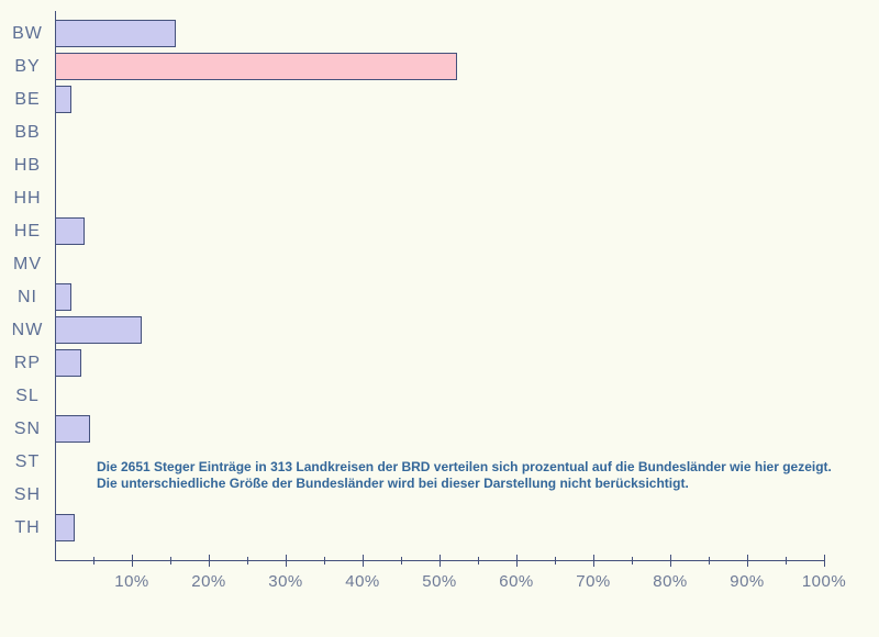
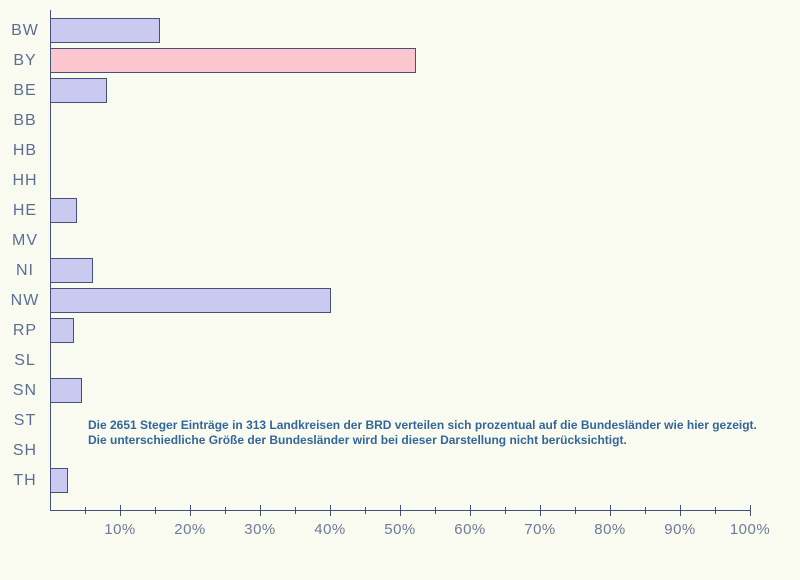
BE: 2% -> 8%
NI: 2% -> 6%
NW: 11% -> 40%
